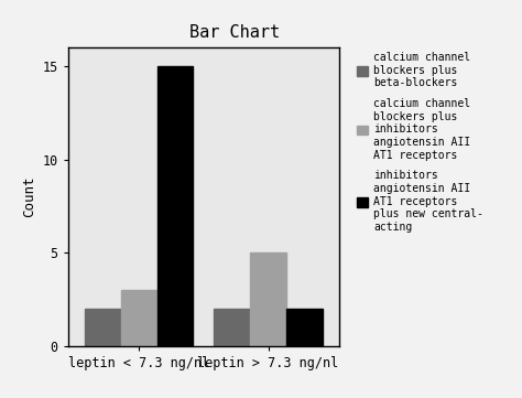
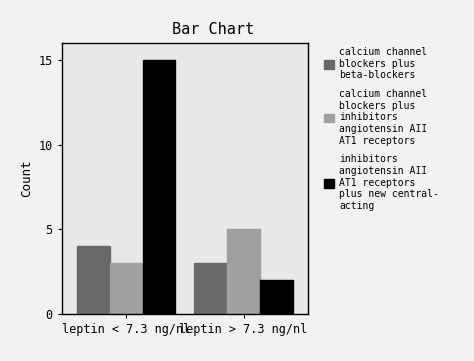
calcium channel blockers plus beta-blockers/leptin < 7.3 ng/nl: 2 -> 4
calcium channel blockers plus beta-blockers/leptin > 7.3 ng/nl: 2 -> 3
